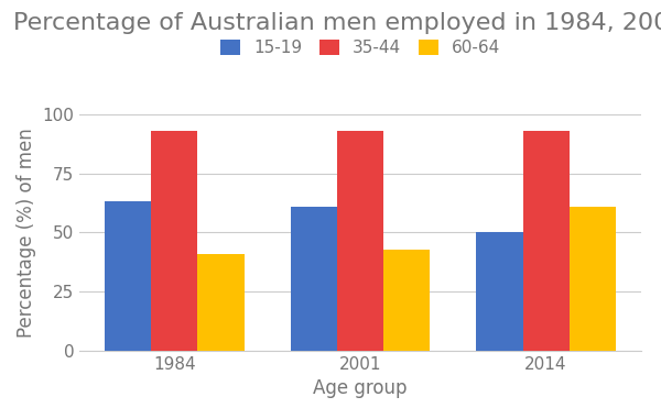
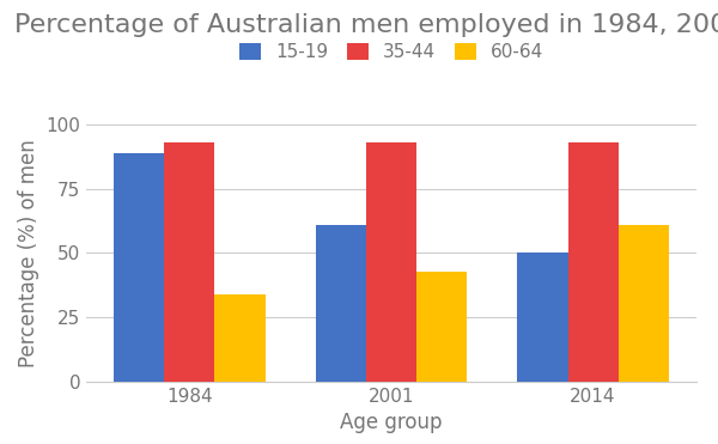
15-19/1984: 63 -> 89
60-64/1984: 41 -> 34
